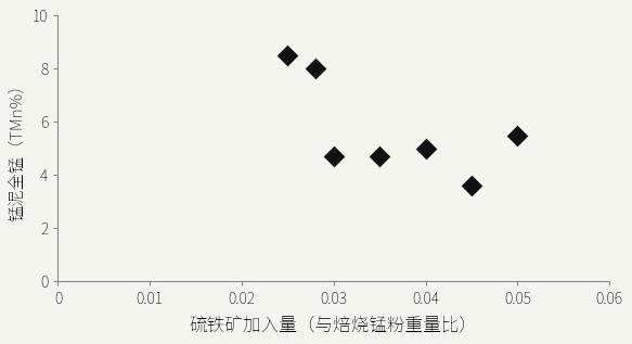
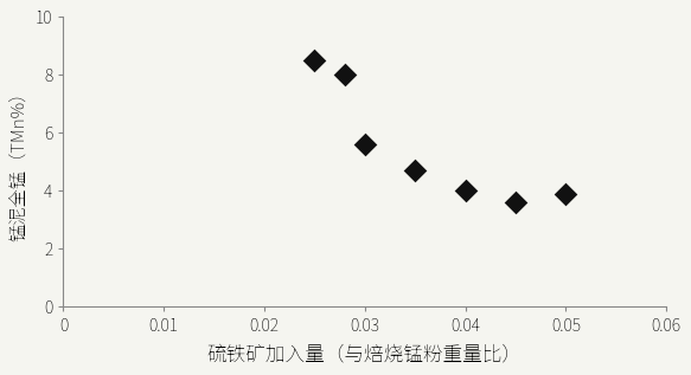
0.03: 4.7 -> 5.6
0.04: 5.0 -> 4.0
0.05: 5.5 -> 3.9
